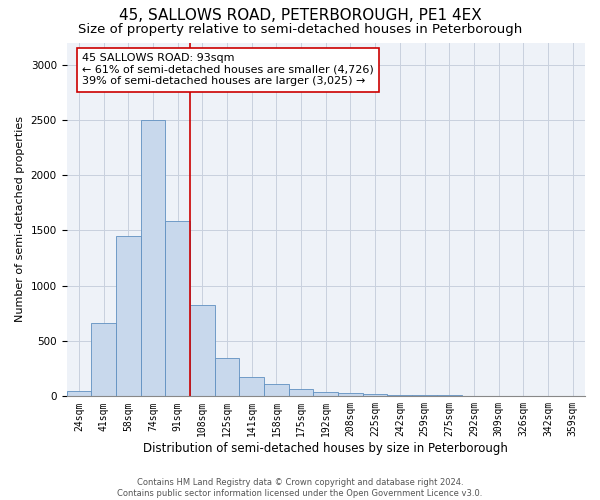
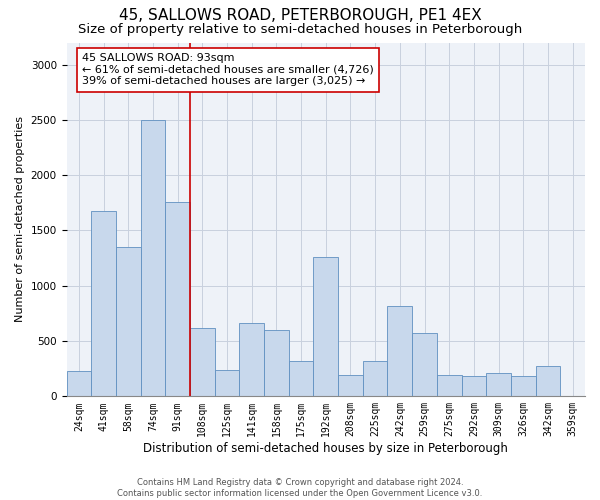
24sqm: 50 -> 230
41sqm: 660 -> 1680
58sqm: 1450 -> 1350
91sqm: 1590 -> 1760
108sqm: 830 -> 620
125sqm: 350 -> 240
141sqm: 180 -> 660
158sqm: 120 -> 600
175sqm: 60 -> 320
192sqm: 40 -> 1260
208sqm: 30 -> 190
225sqm: 20 -> 320
242sqm: 20 -> 820
259sqm: 10 -> 570
275sqm: 10 -> 190
292sqm: 0 -> 180
309sqm: 0 -> 210
326sqm: 0 -> 180
342sqm: 0 -> 270
